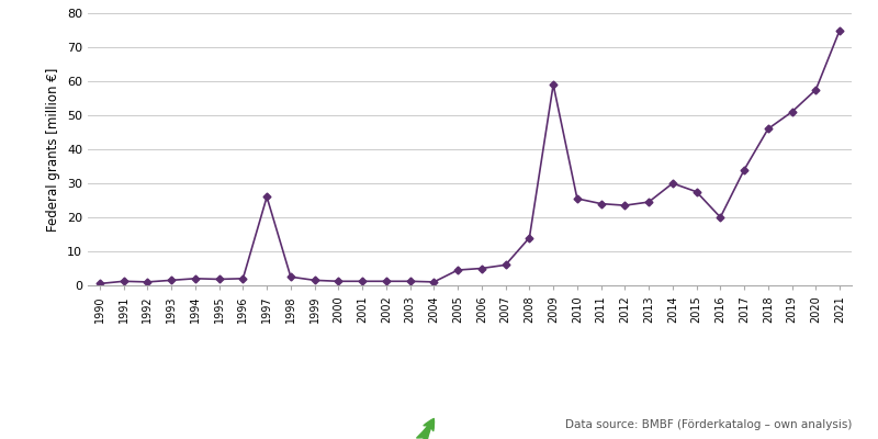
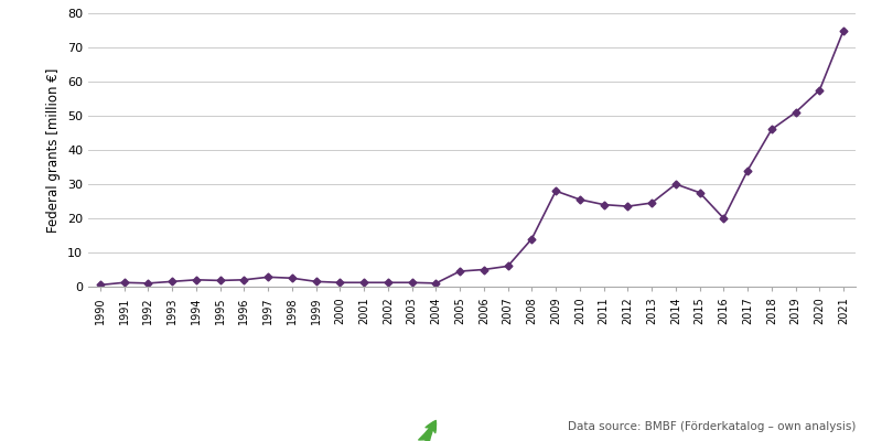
1997: 26.0 -> 2.8
2009: 59.0 -> 28.0
